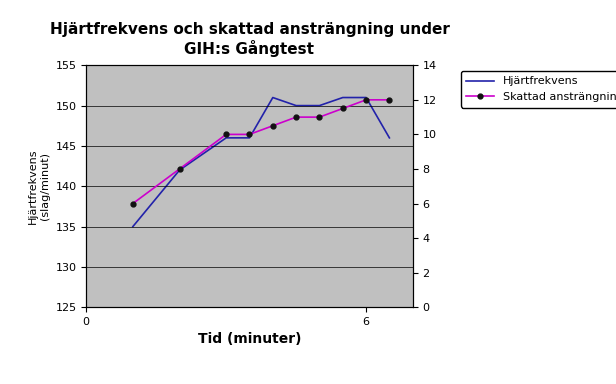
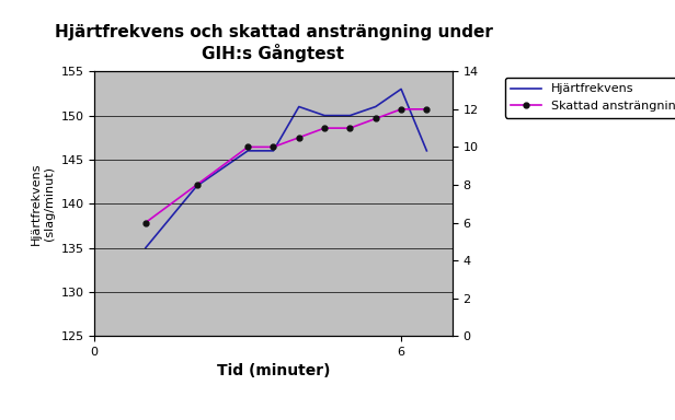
Hjärtfrekvens/6: 151 -> 153
